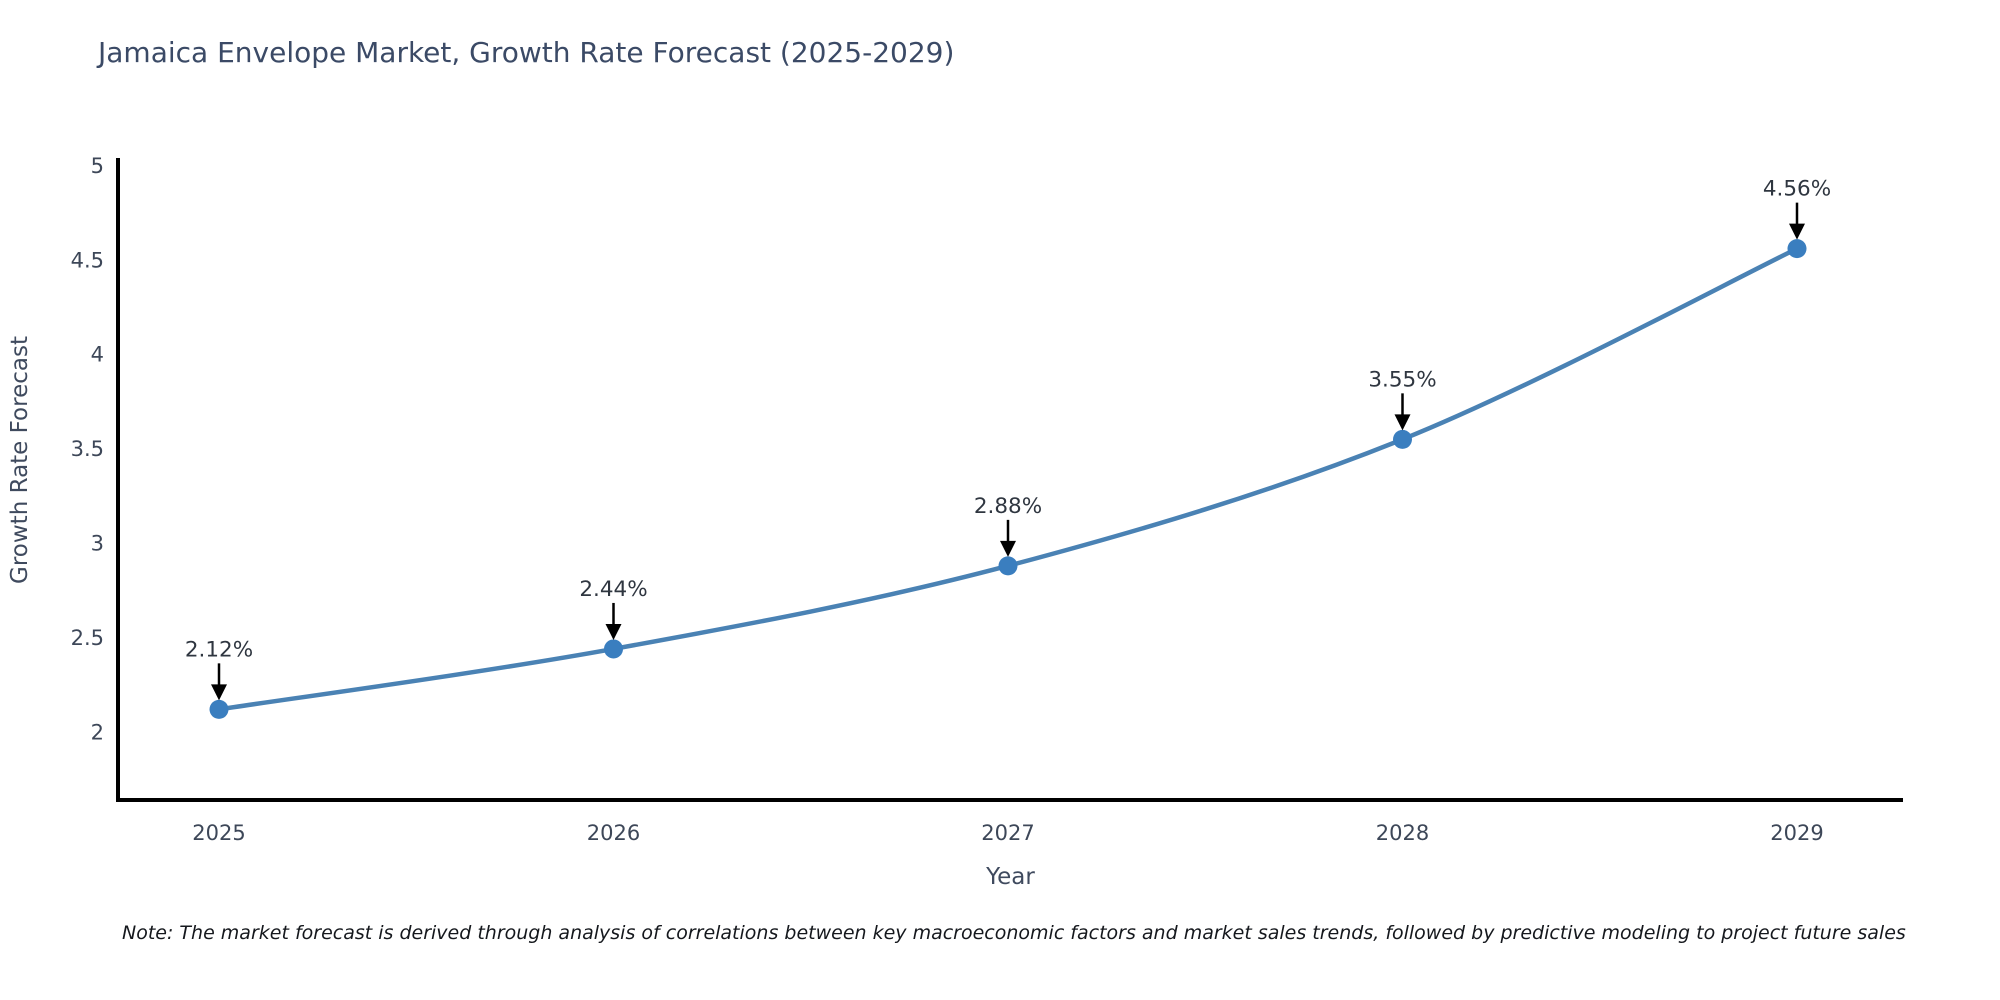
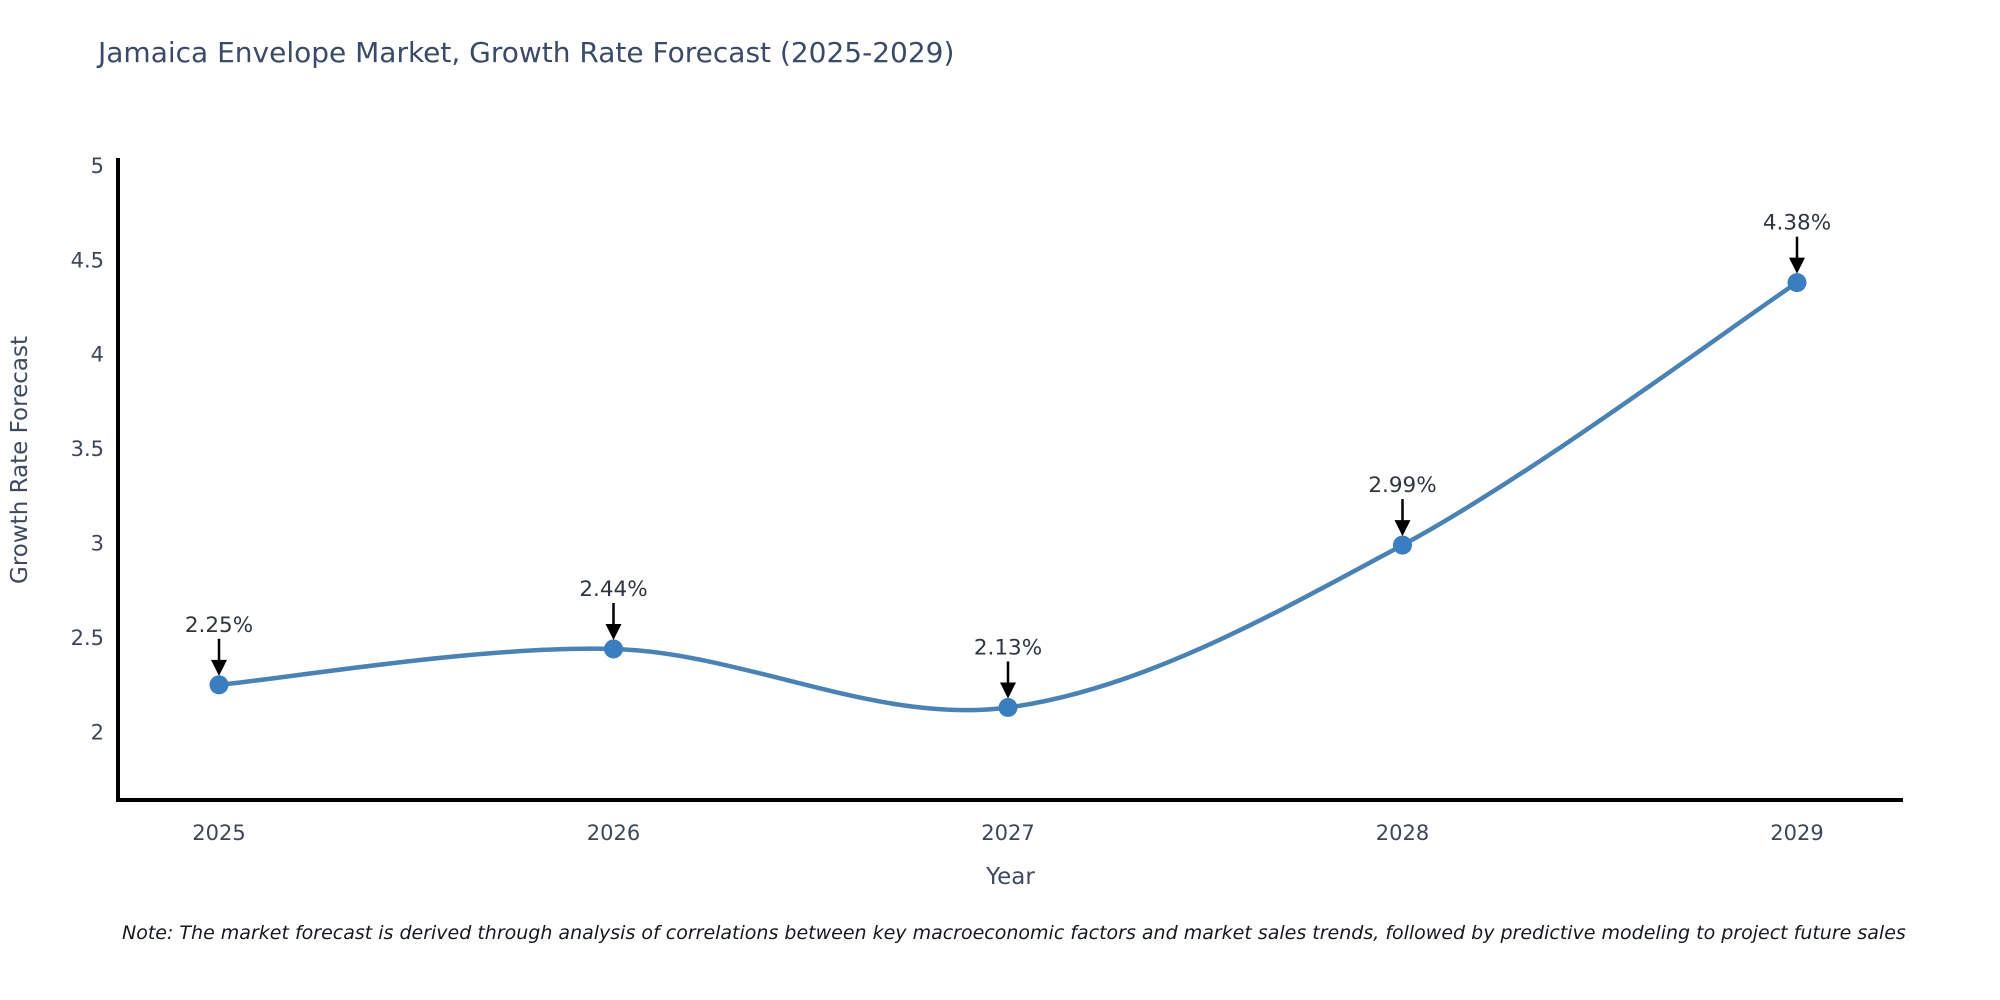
2025: 2.12% -> 2.25%
2027: 2.88% -> 2.13%
2028: 3.55% -> 2.99%
2029: 4.56% -> 4.38%
